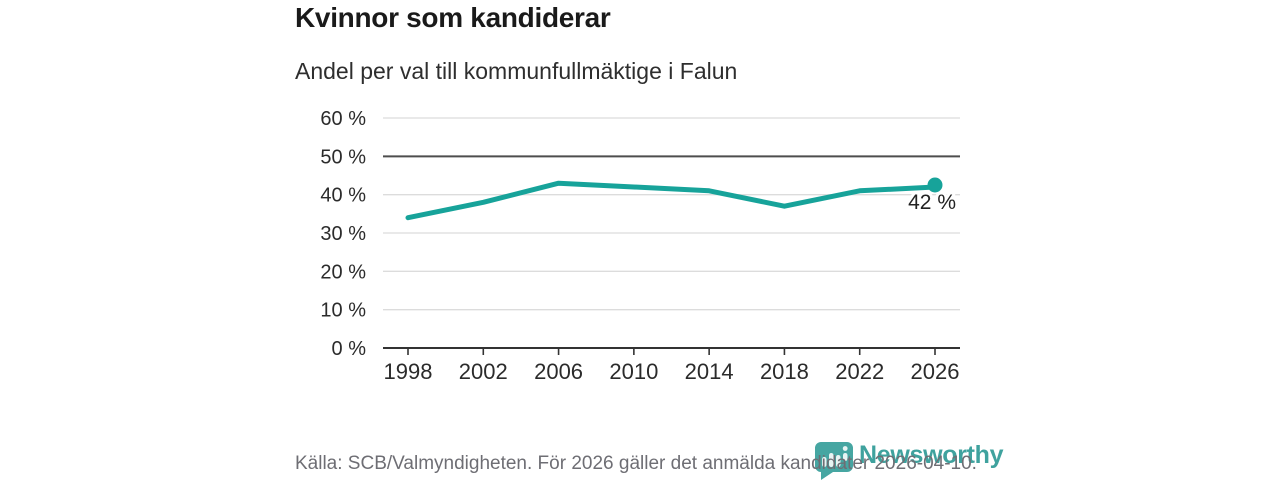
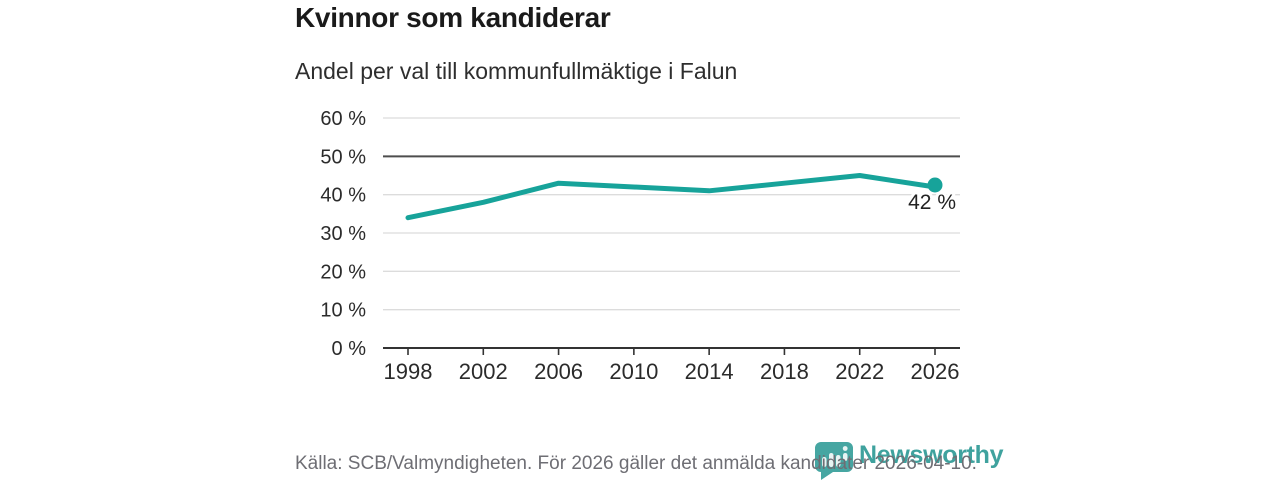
2018: 37% -> 43%
2022: 41% -> 45%
